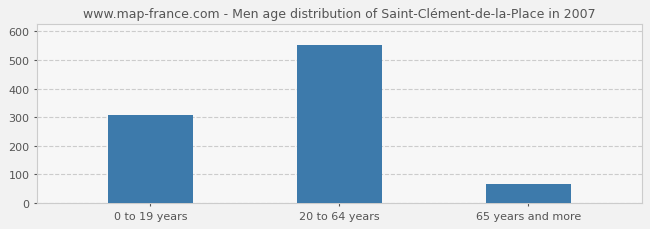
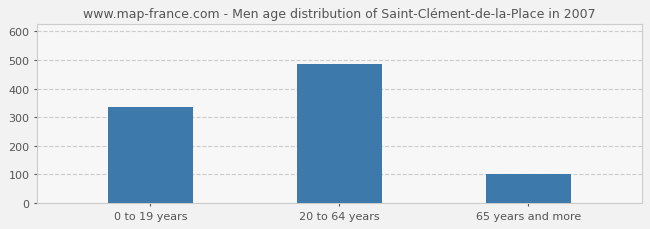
0 to 19 years: 308 -> 335
20 to 64 years: 554 -> 485
65 years and more: 65 -> 100
